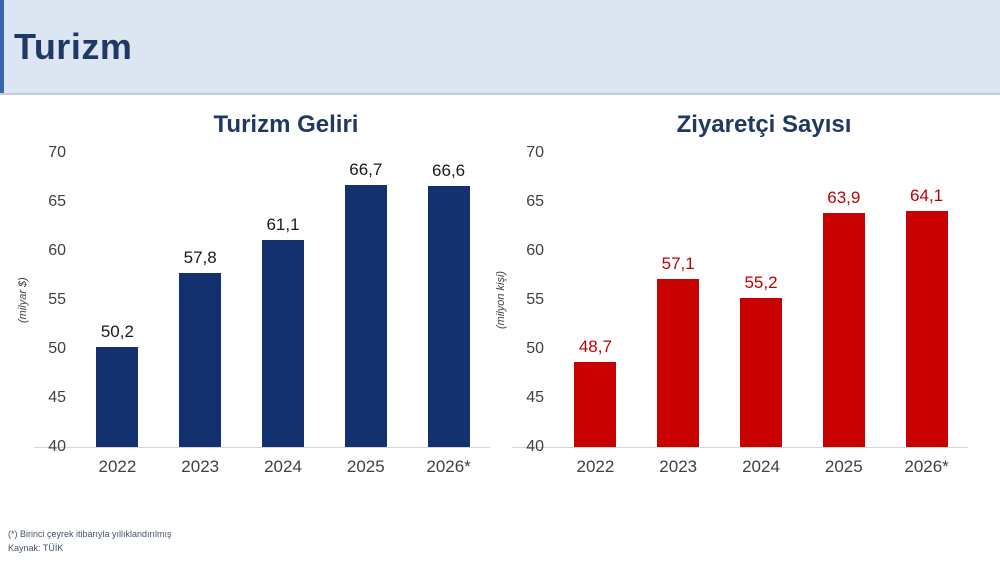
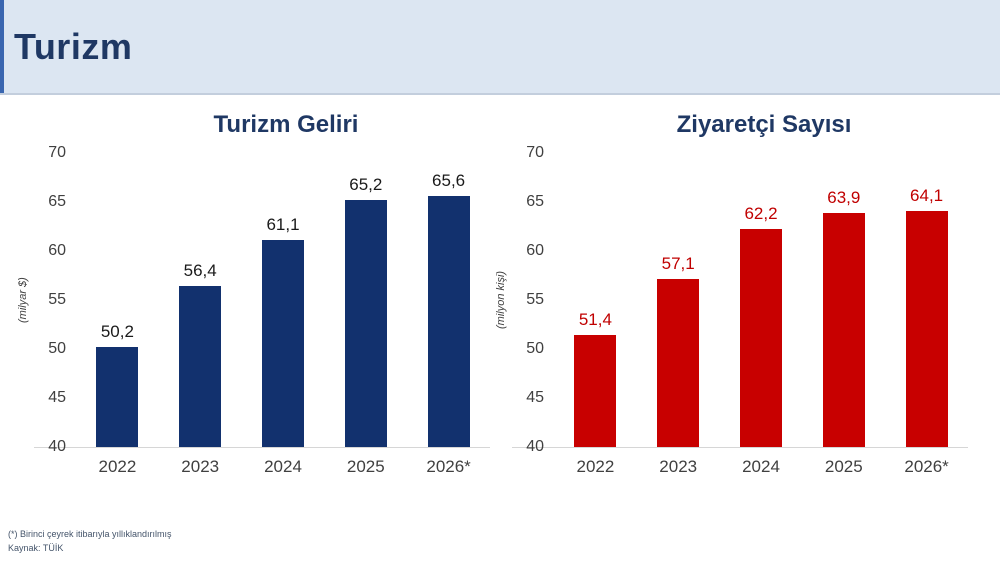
Turizm Geliri/2023: 57,8 -> 56,4
Turizm Geliri/2025: 66,7 -> 65,2
Turizm Geliri/2026*: 66,6 -> 65,6
Ziyaretçi Sayısı/2022: 48,7 -> 51,4
Ziyaretçi Sayısı/2024: 55,2 -> 62,2
